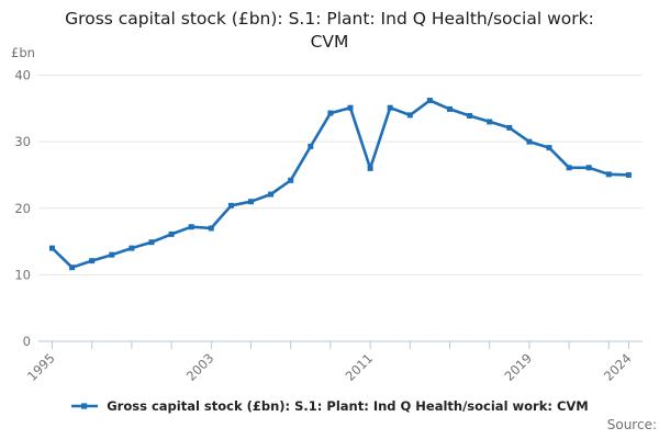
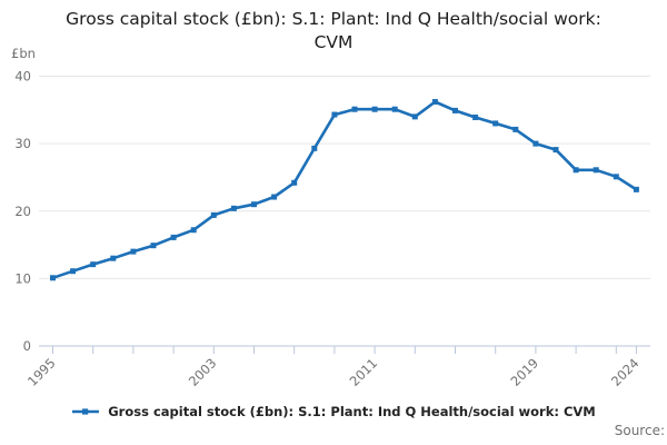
1995: 14 -> 10
2003: 17 -> 19
2011: 26 -> 35
2024: 25 -> 23
